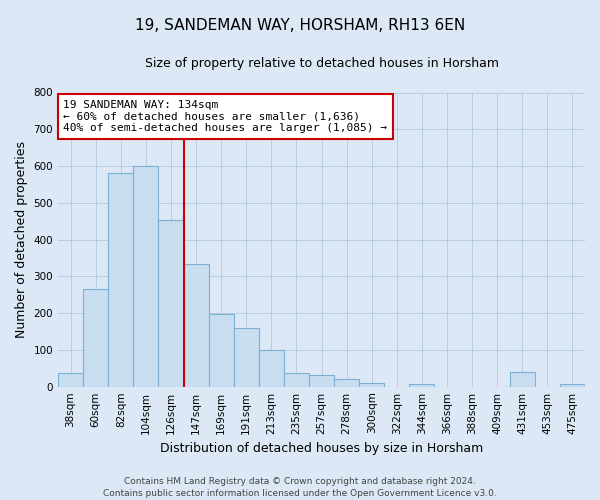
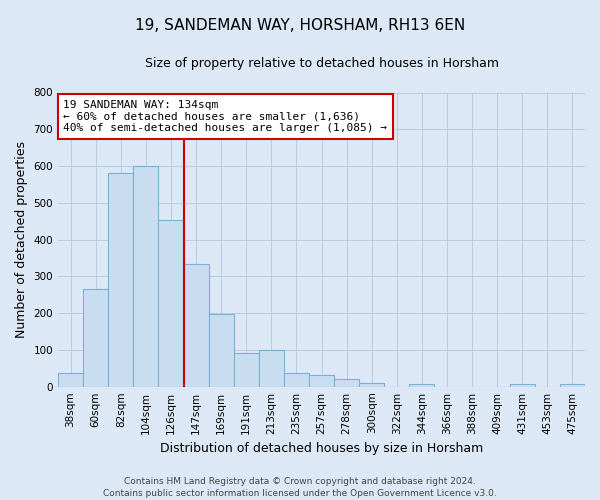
191sqm: 160 -> 91
431sqm: 40 -> 8
